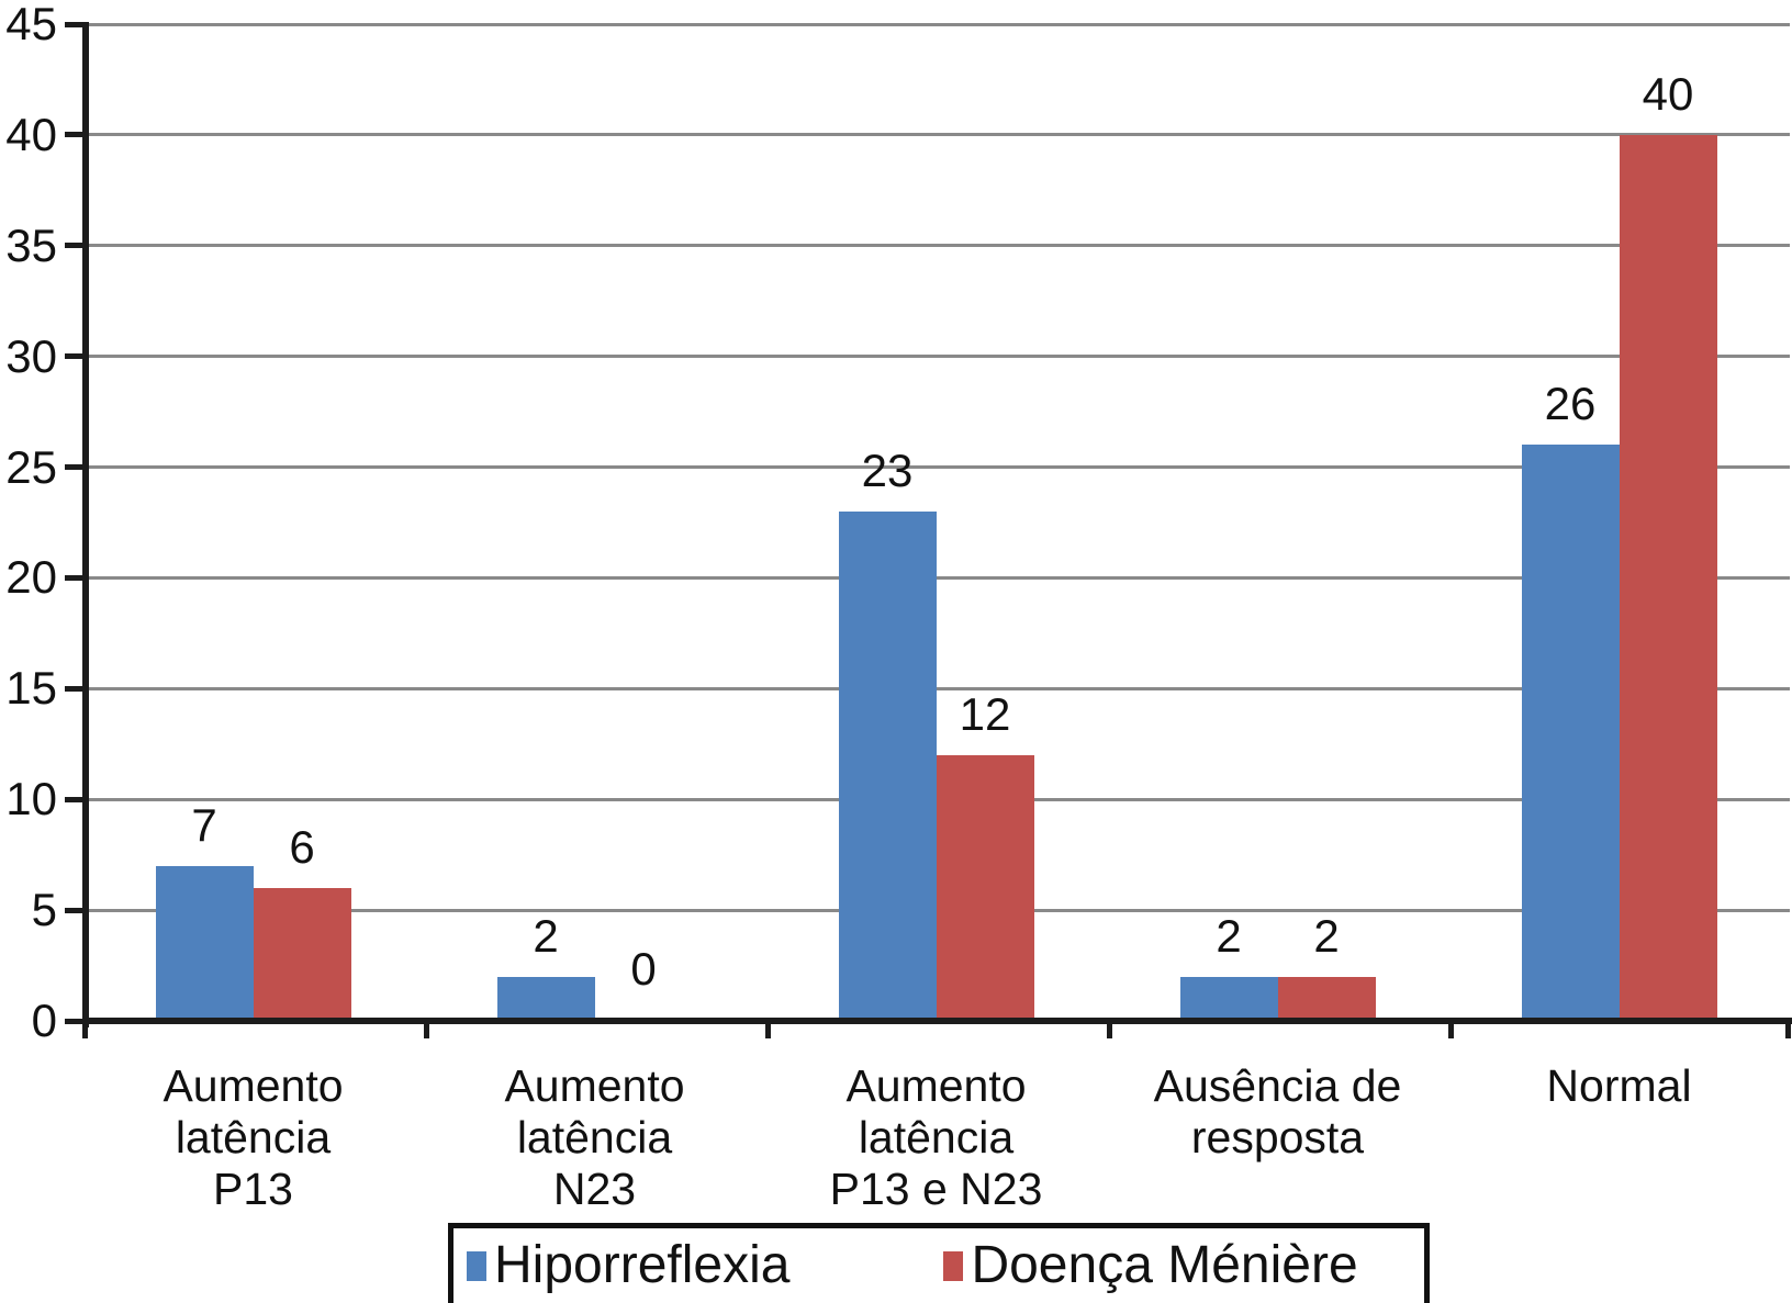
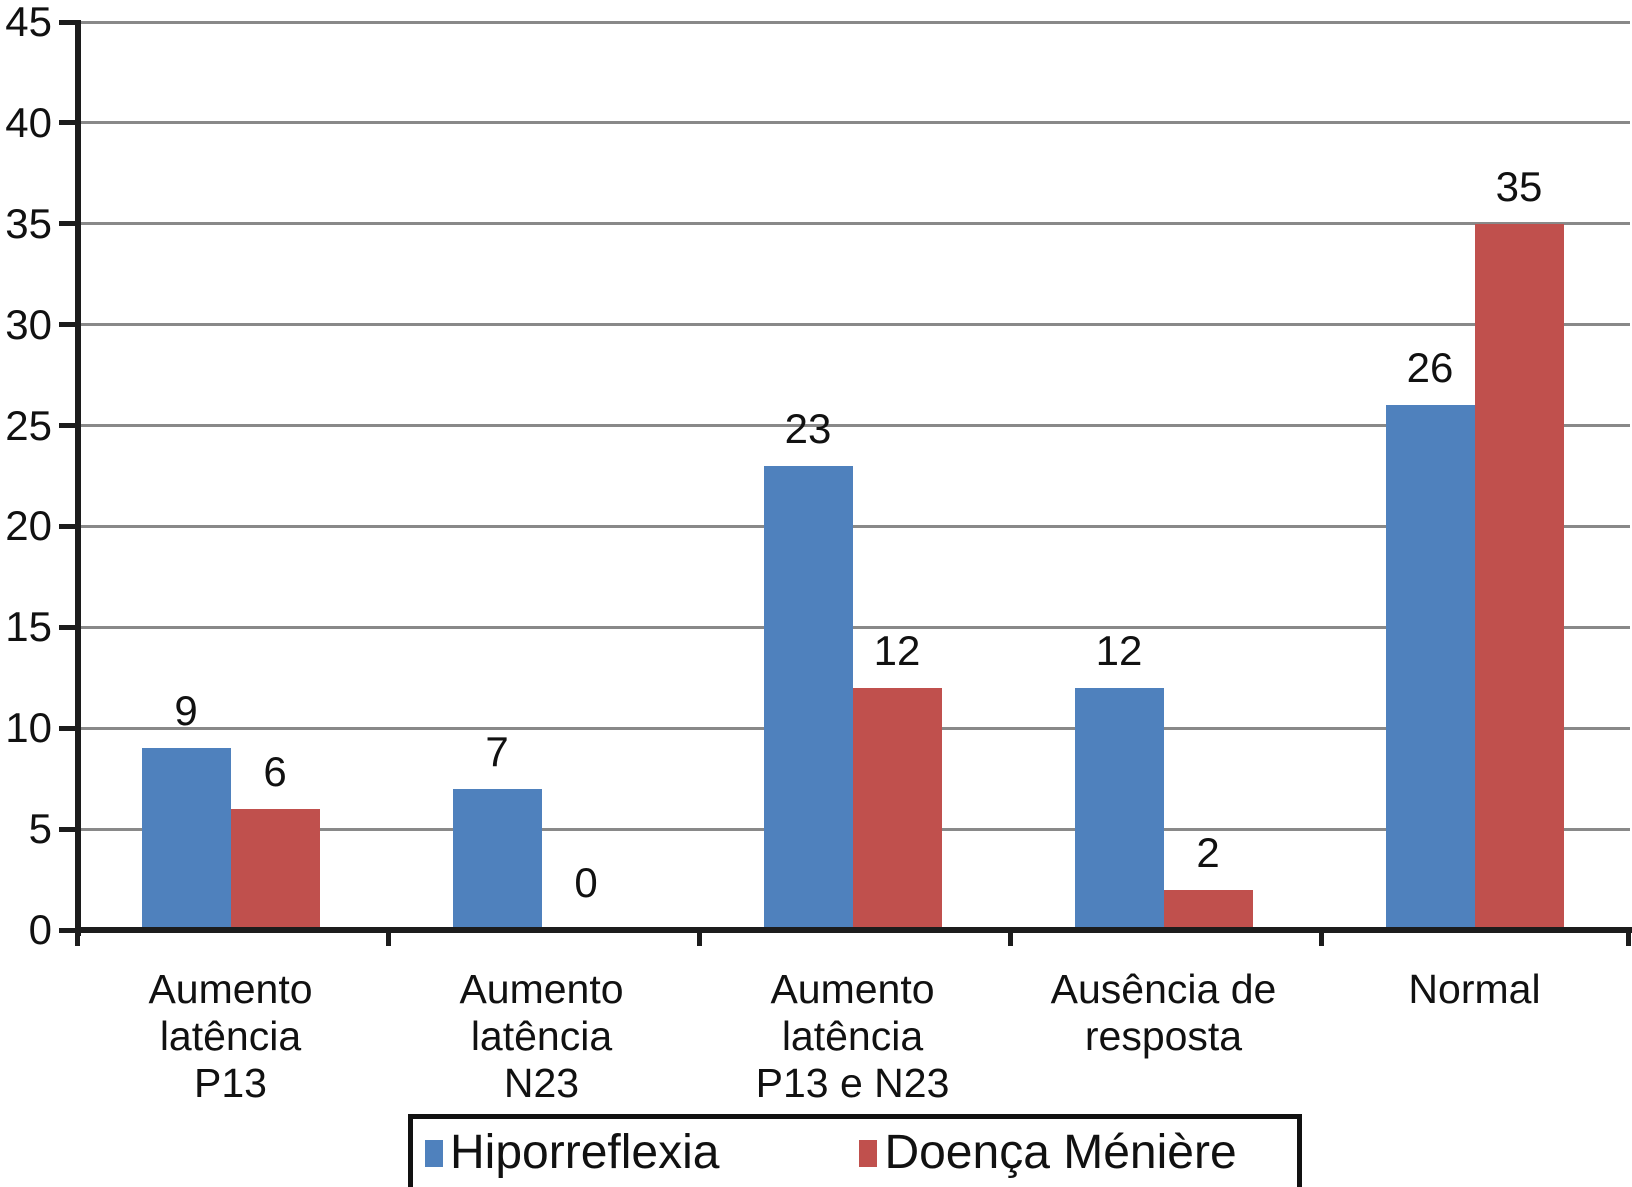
Hiporreflexia/Aumento latência P13: 7 -> 9
Hiporreflexia/Aumento latência N23: 2 -> 7
Hiporreflexia/Ausência de resposta: 2 -> 12
Doença Ménière/Normal: 40 -> 35
